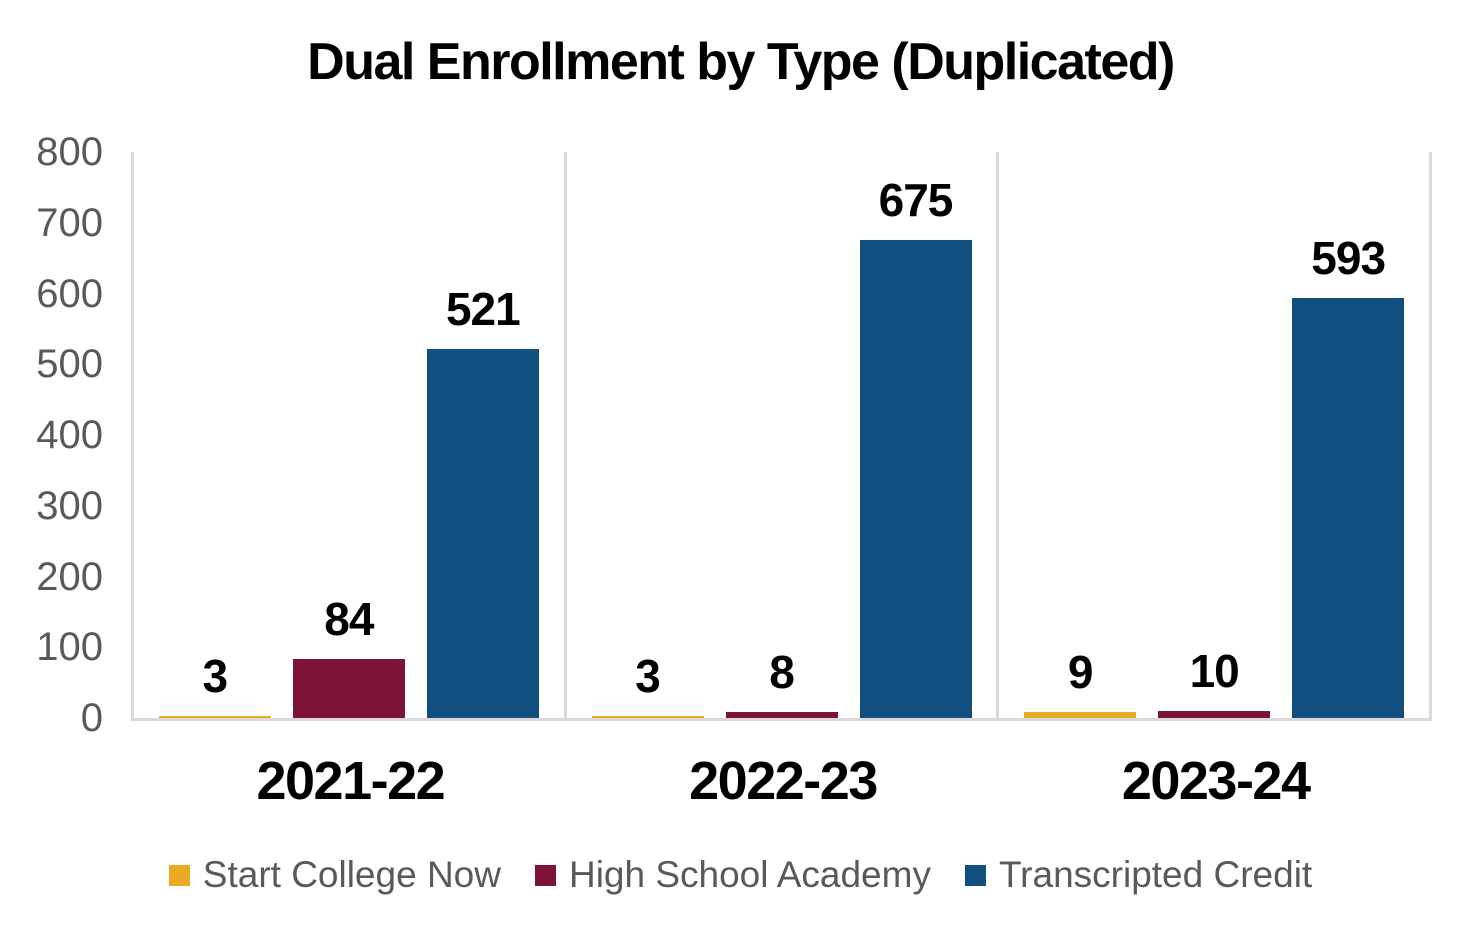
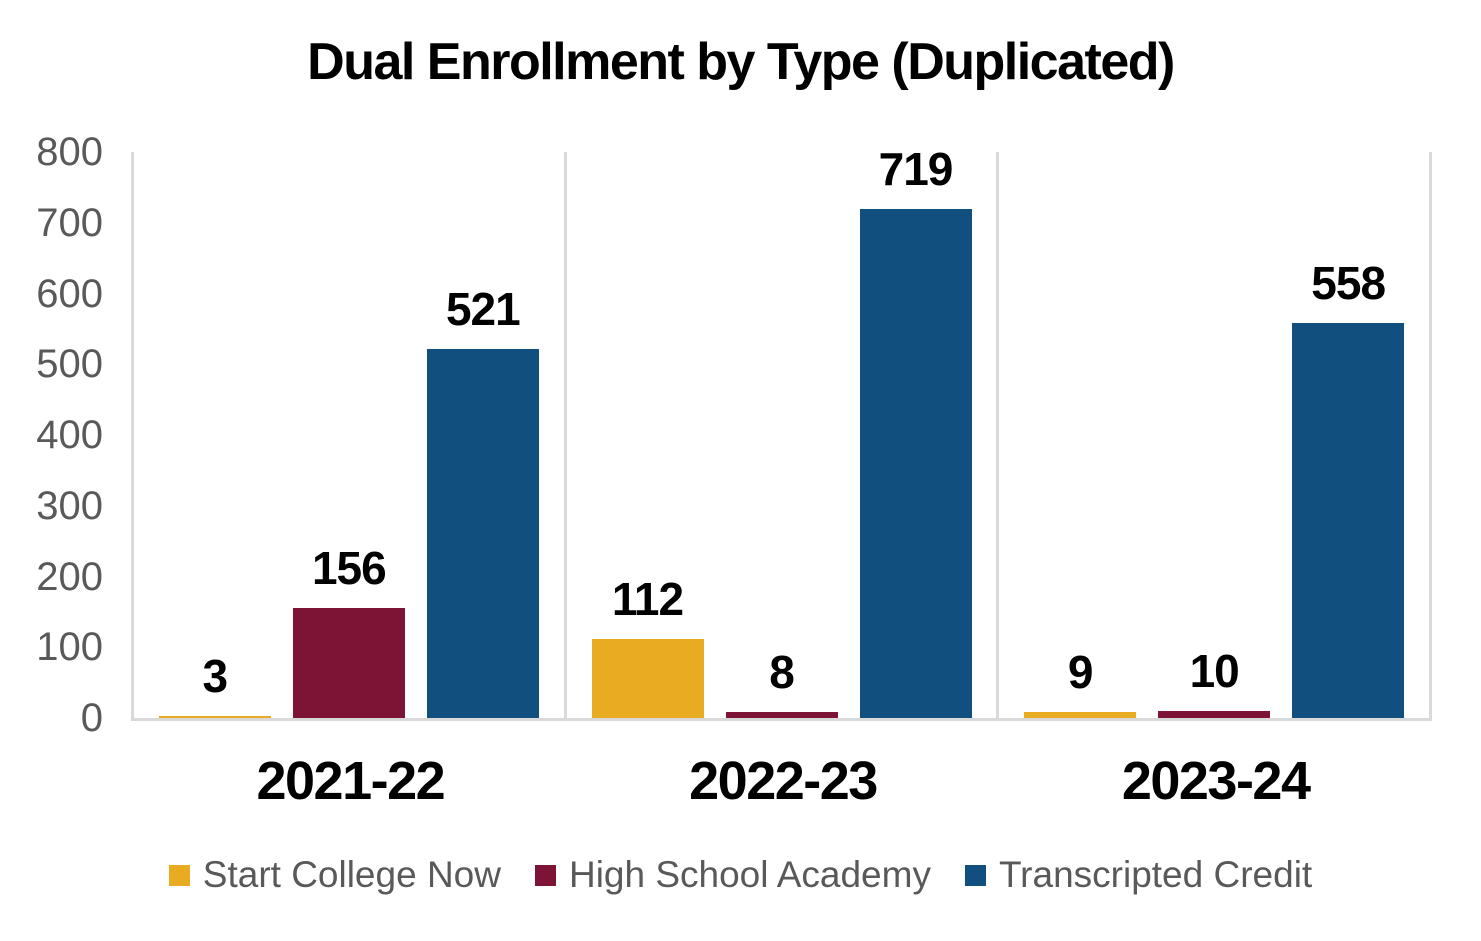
High School Academy/2021-22: 84 -> 156
Start College Now/2022-23: 3 -> 112
Transcripted Credit/2022-23: 675 -> 719
Transcripted Credit/2023-24: 593 -> 558
